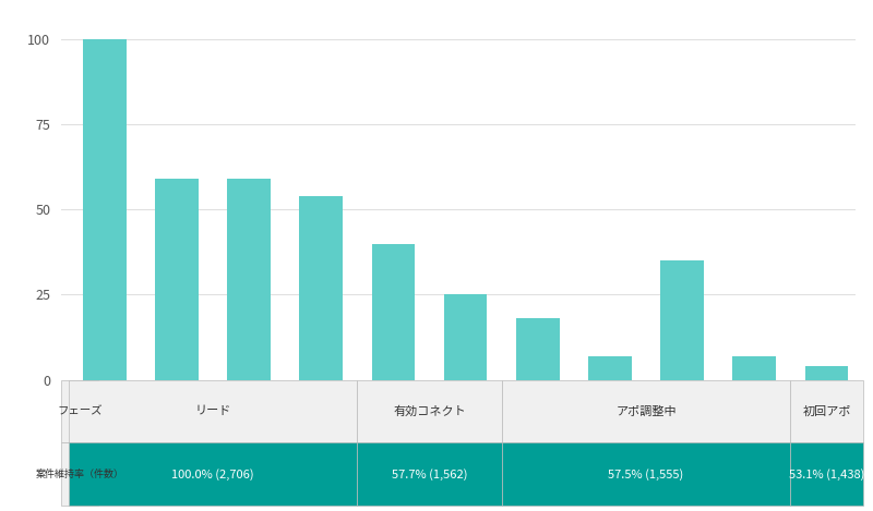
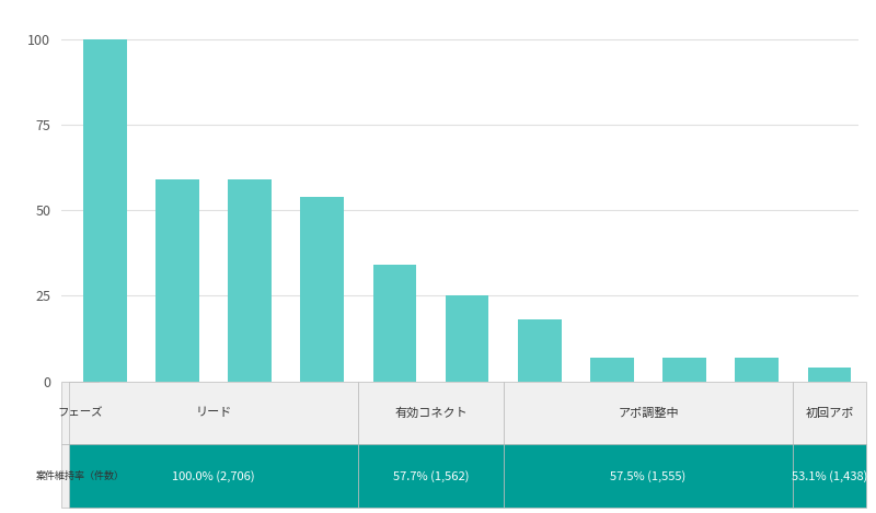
課題特定 と解決策: 40 -> 34
先方社内 稟議の宙: 35 -> 7
